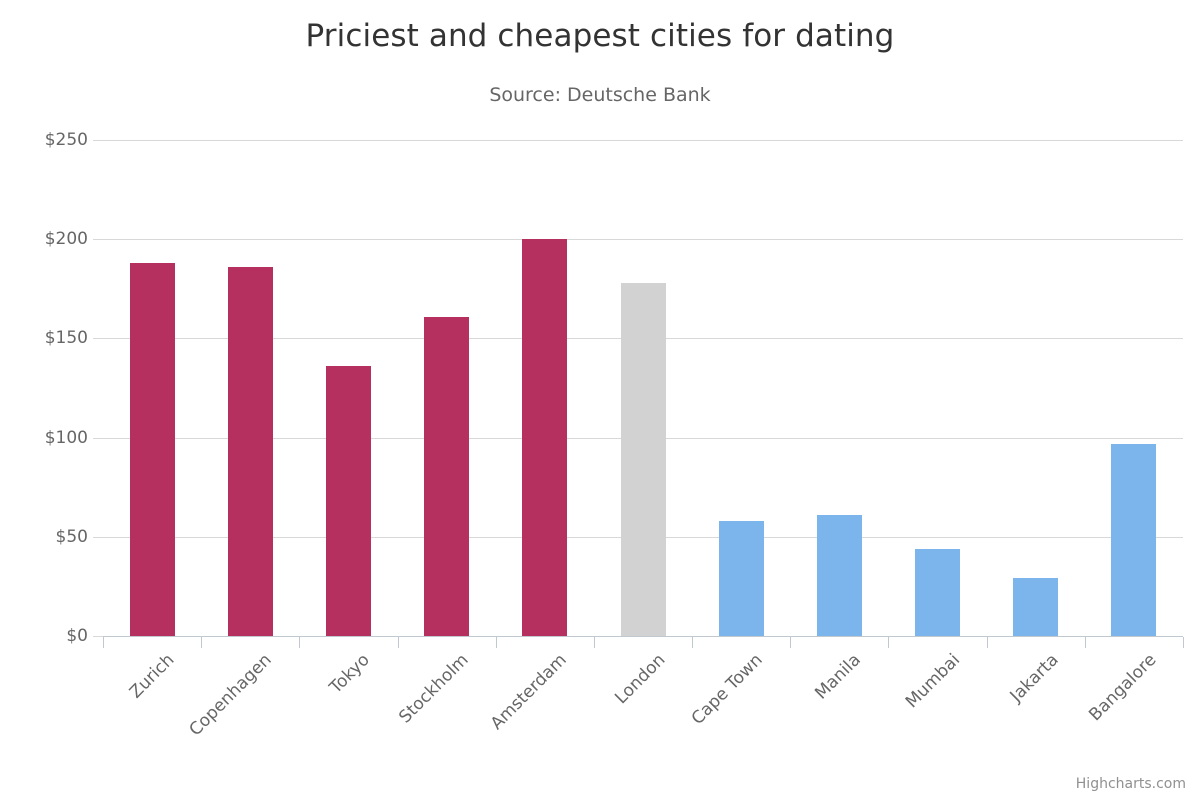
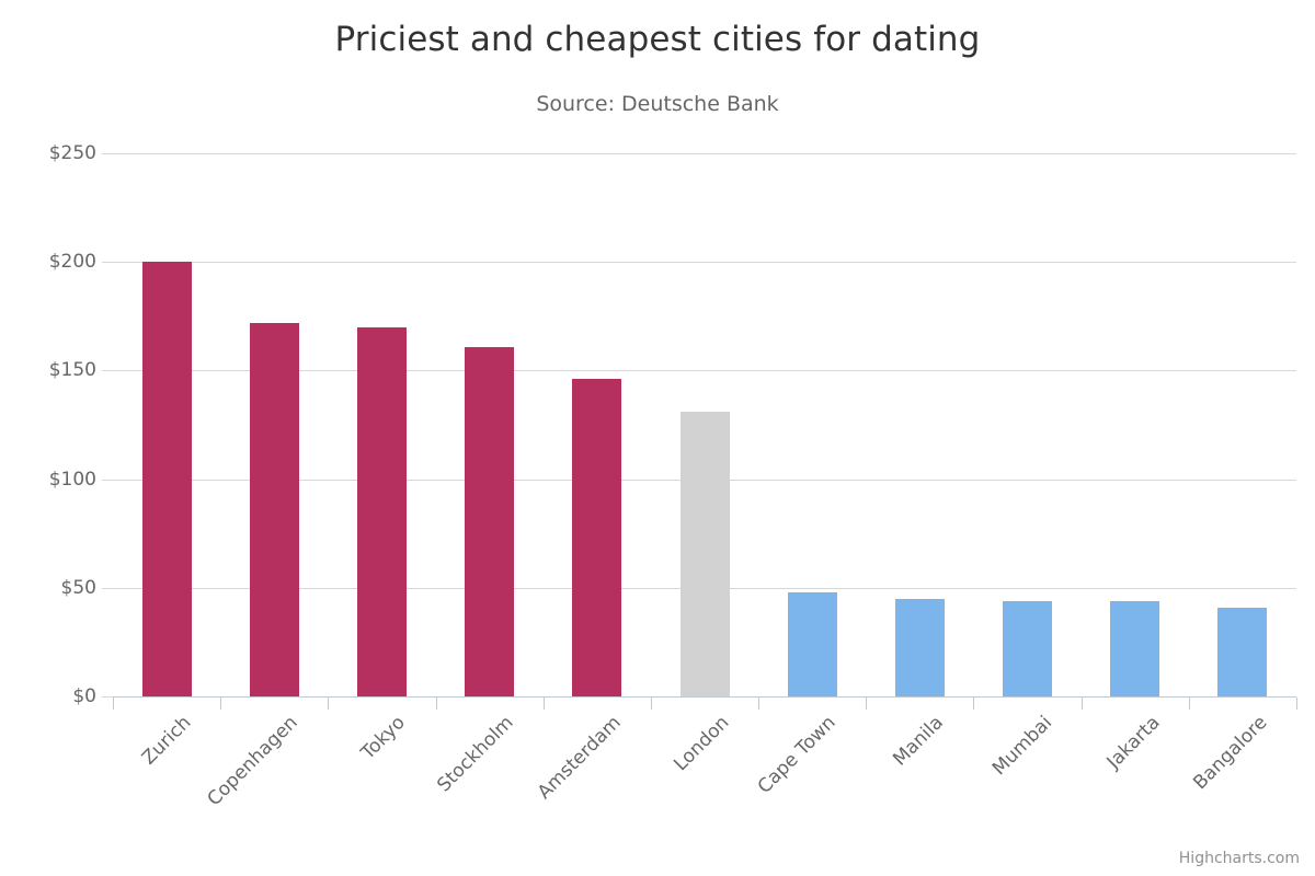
Zurich: $188 -> $200
Copenhagen: $186 -> $172
Tokyo: $136 -> $170
Amsterdam: $200 -> $146
London: $178 -> $131
Cape Town: $58 -> $48
Manila: $61 -> $45
Jakarta: $29 -> $44
Bangalore: $97 -> $41
